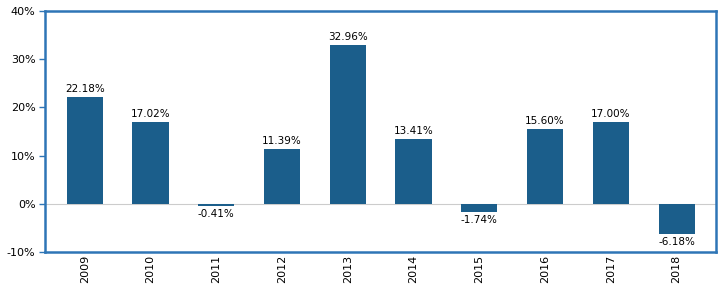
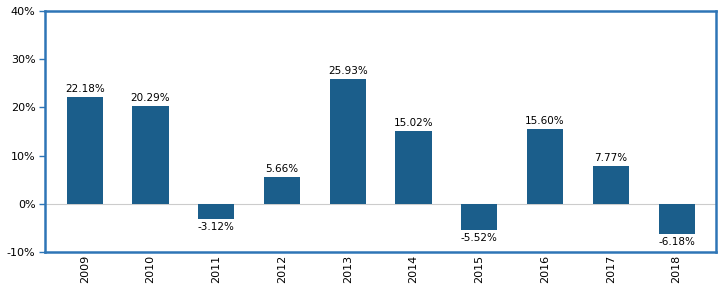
2010: 17.02% -> 20.29%
2011: -0.41% -> -3.12%
2012: 11.39% -> 5.66%
2013: 32.96% -> 25.93%
2014: 13.41% -> 15.02%
2015: -1.74% -> -5.52%
2017: 17.00% -> 7.77%
